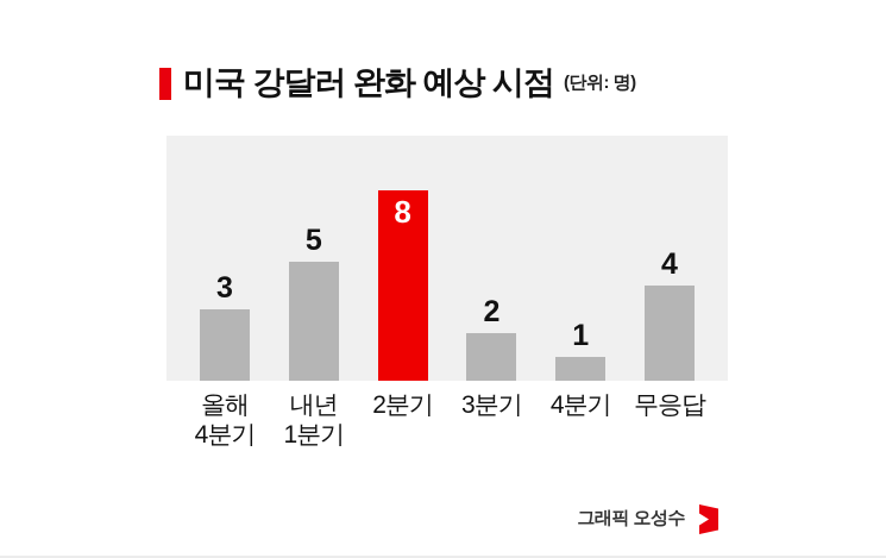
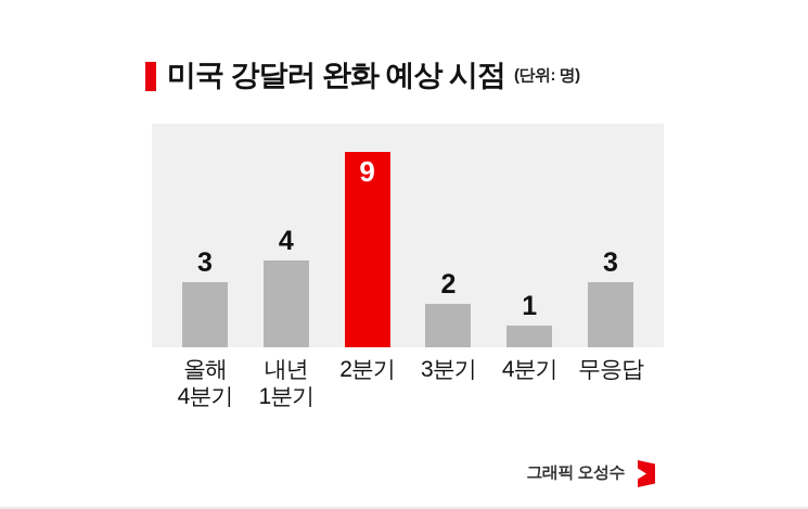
내년 1분기: 5 -> 4
2분기: 8 -> 9
무응답: 4 -> 3
